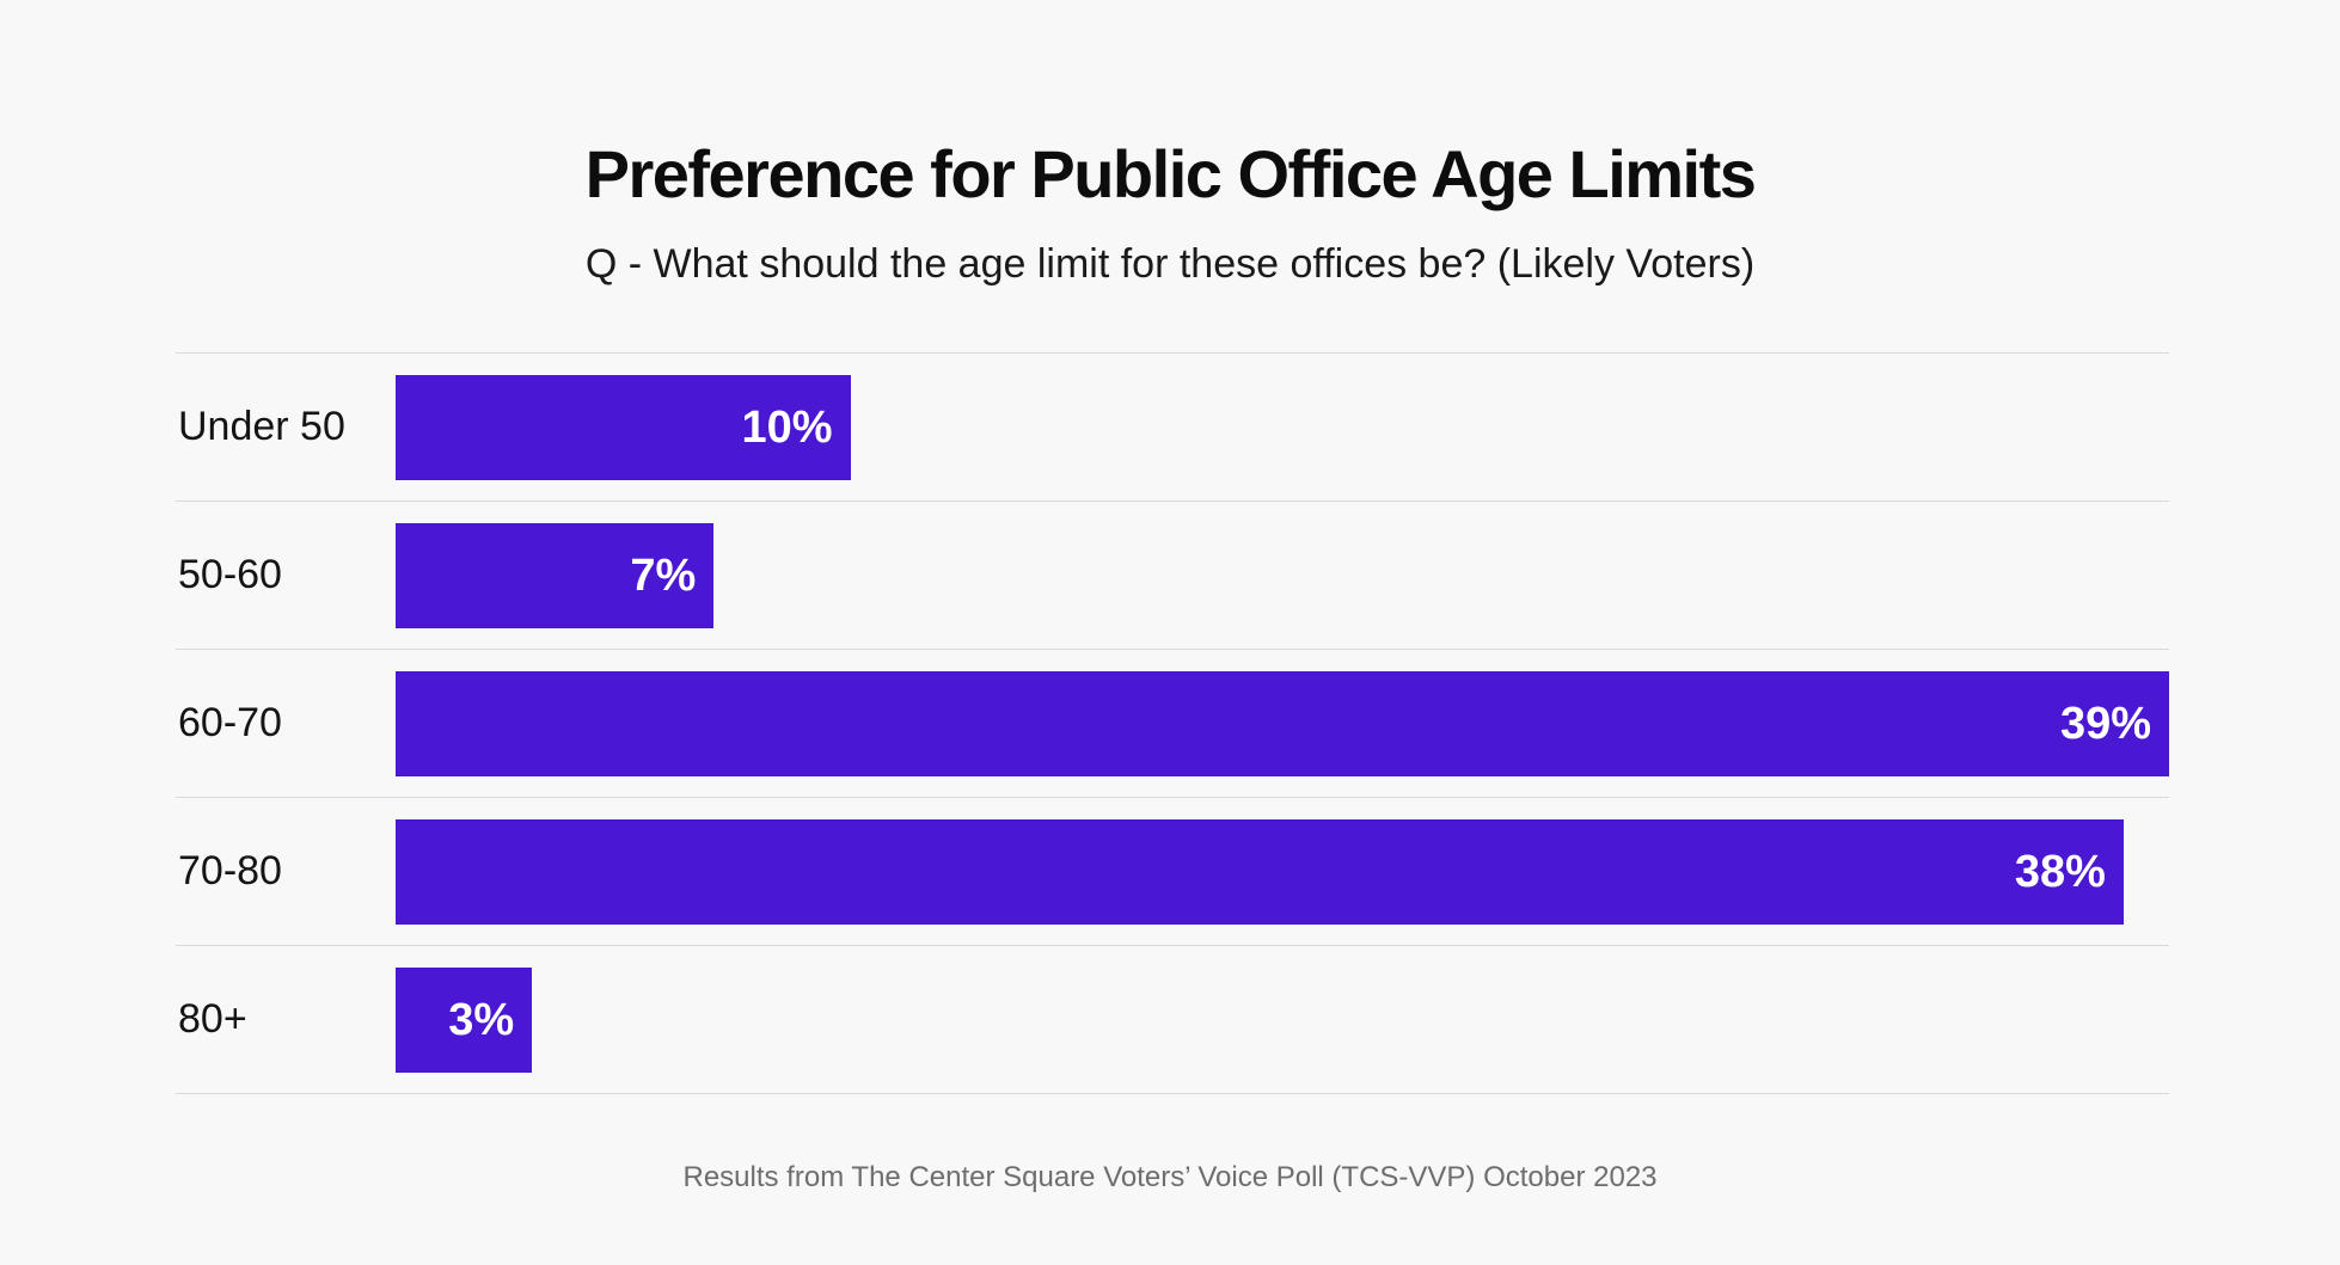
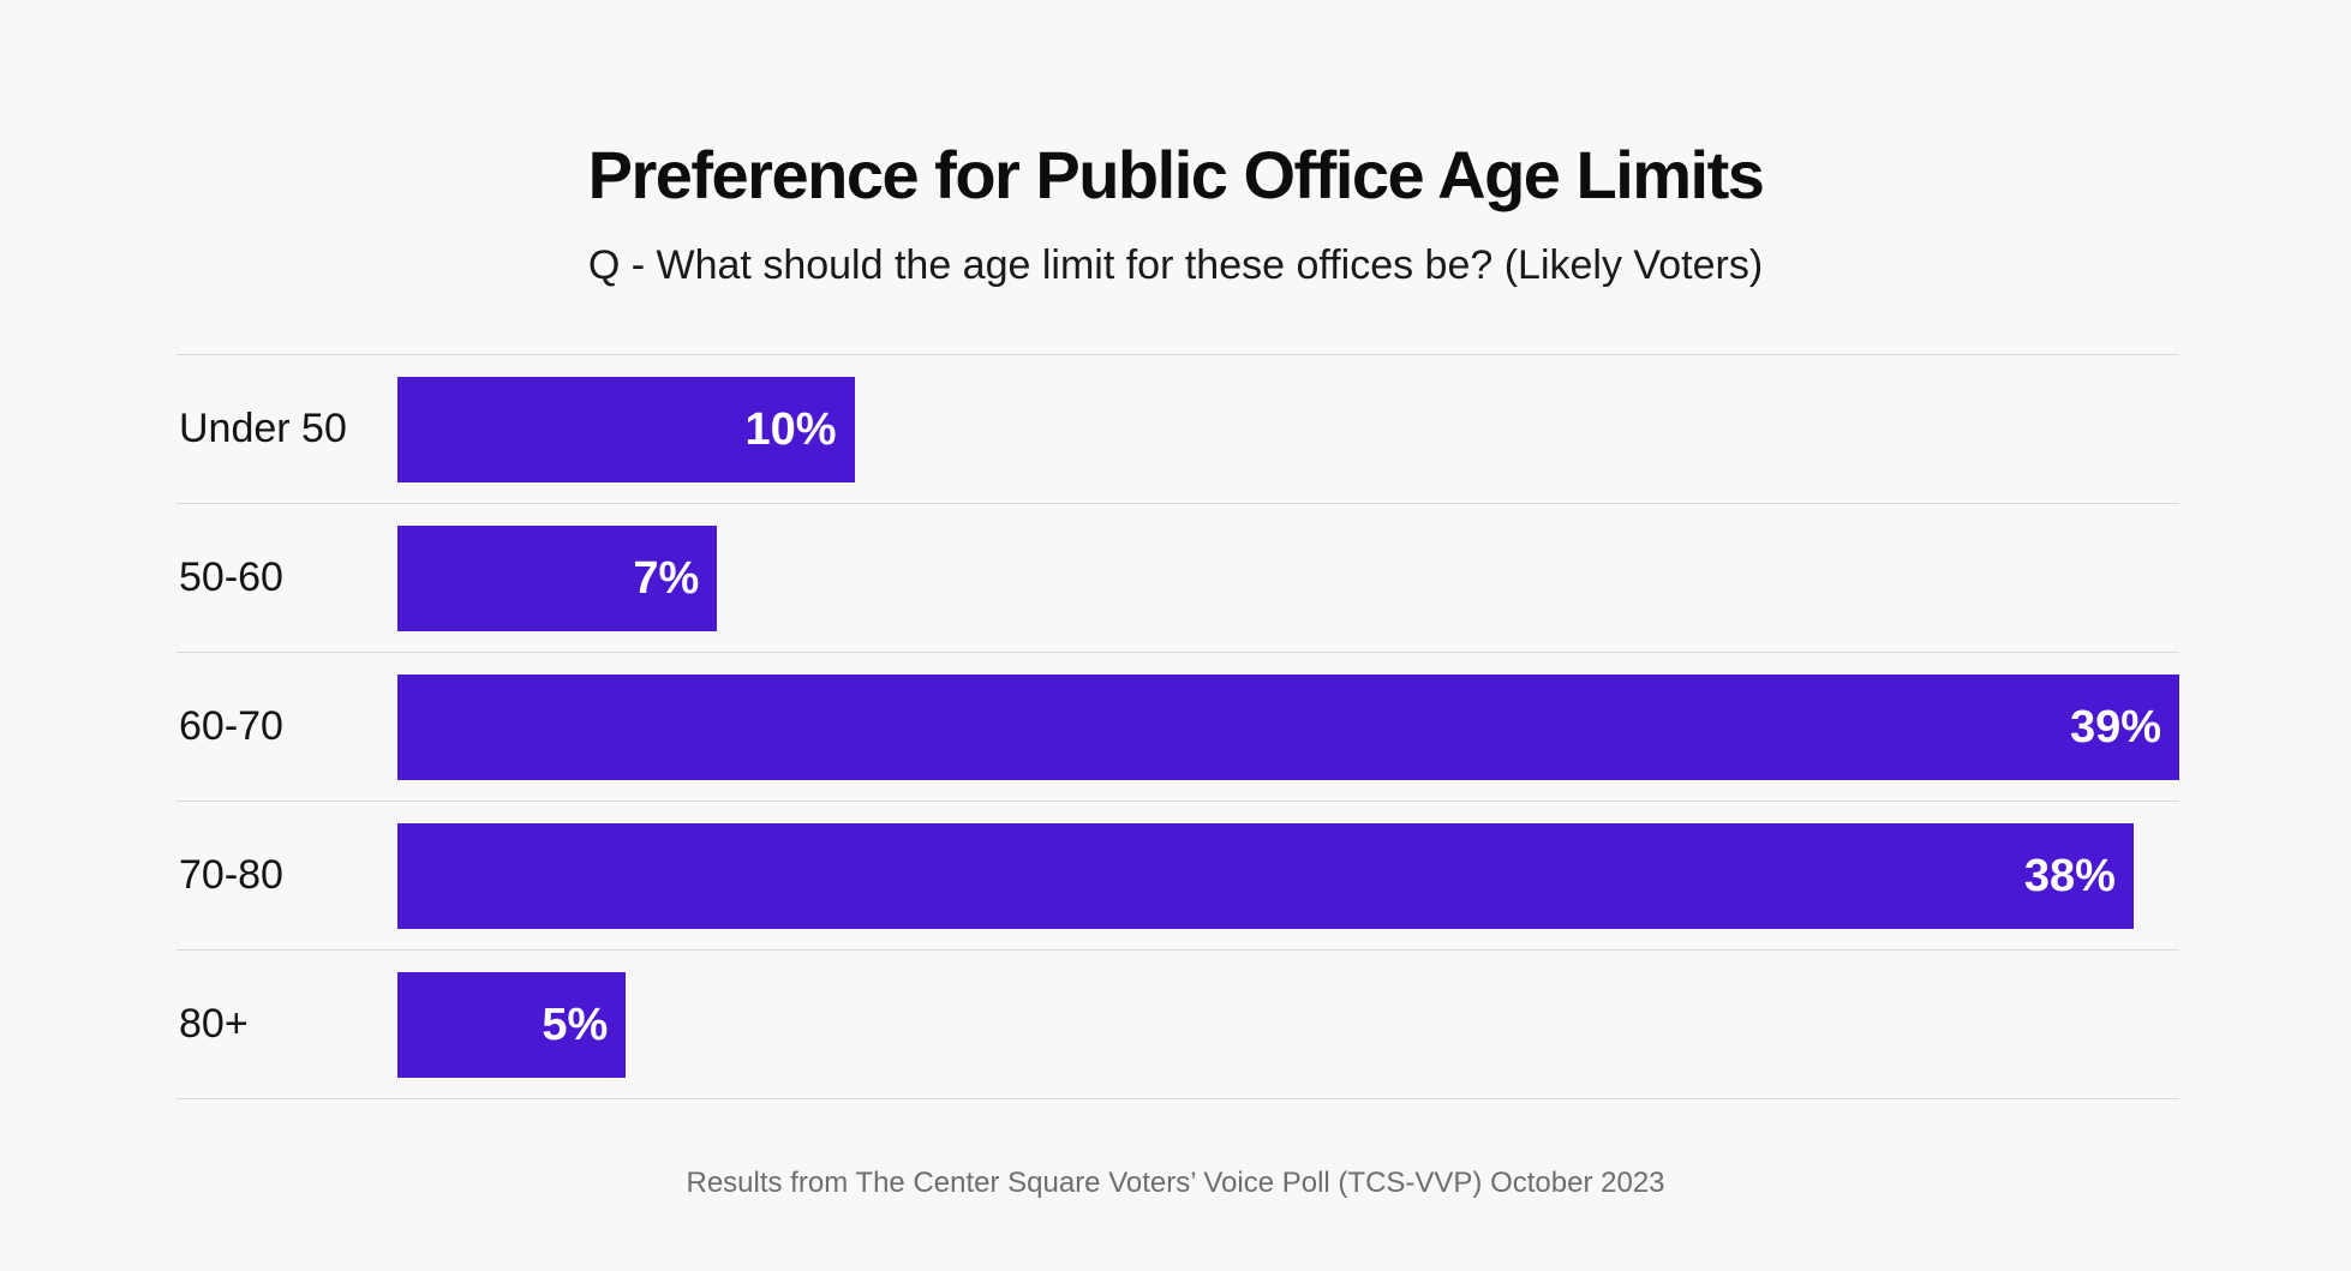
80+: 3% -> 5%
